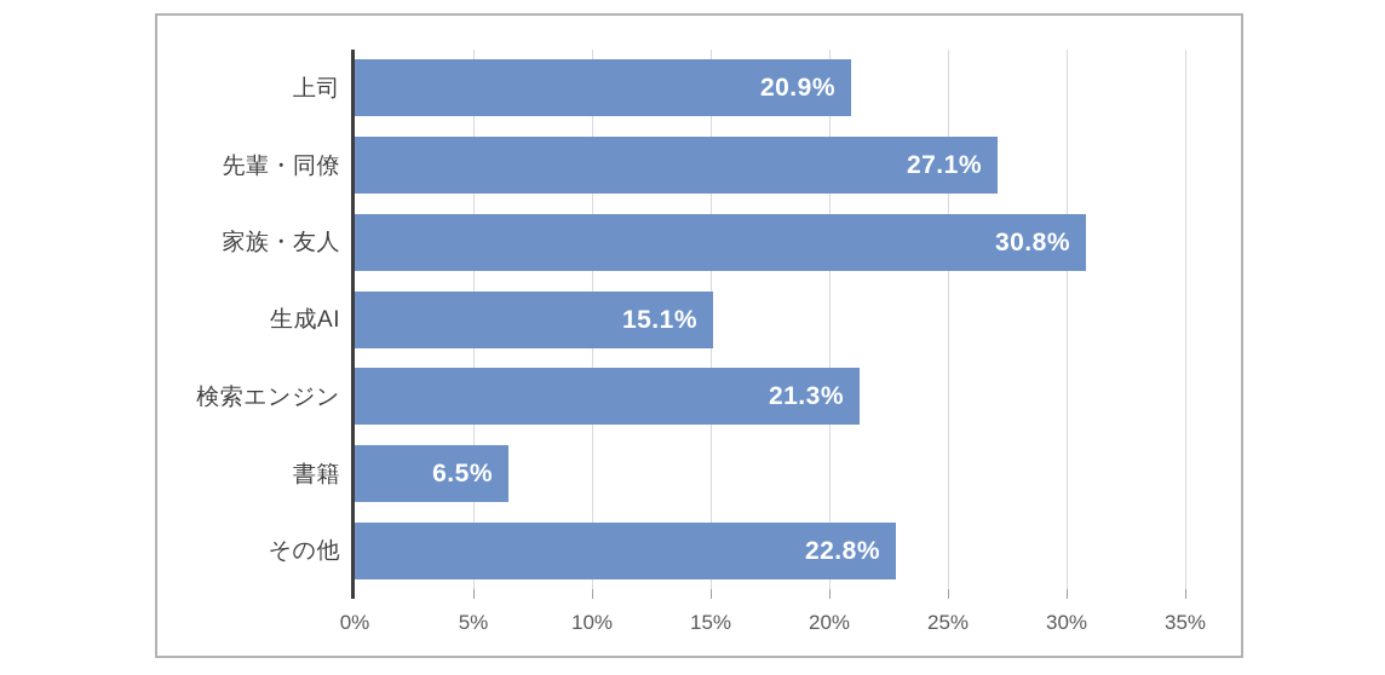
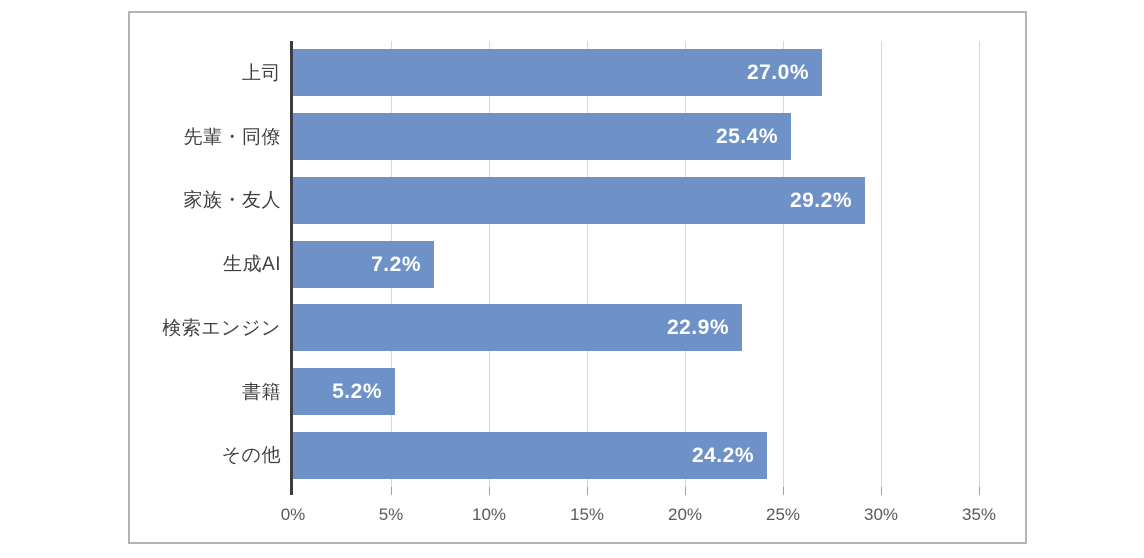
上司: 20.9% -> 27.0%
先輩・同僚: 27.1% -> 25.4%
家族・友人: 30.8% -> 29.2%
生成AI: 15.1% -> 7.2%
検索エンジン: 21.3% -> 22.9%
書籍: 6.5% -> 5.2%
その他: 22.8% -> 24.2%
